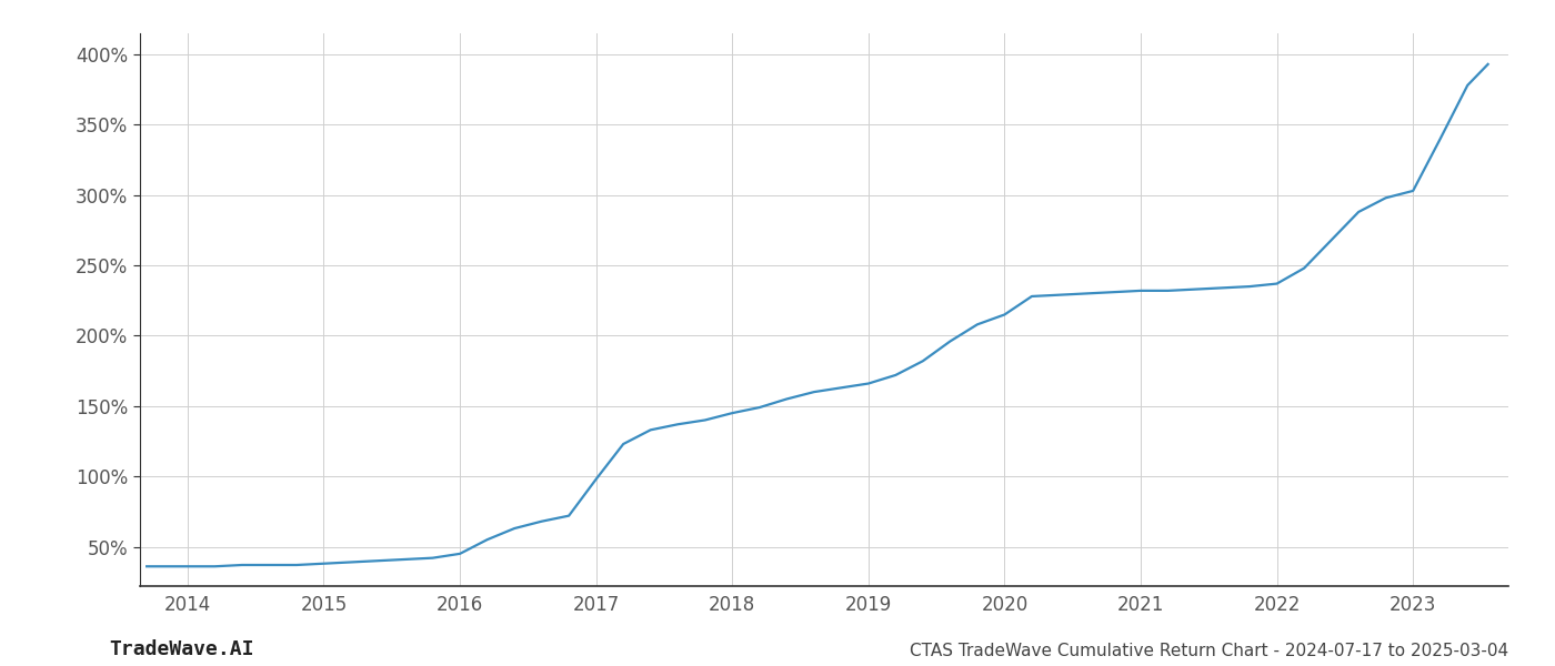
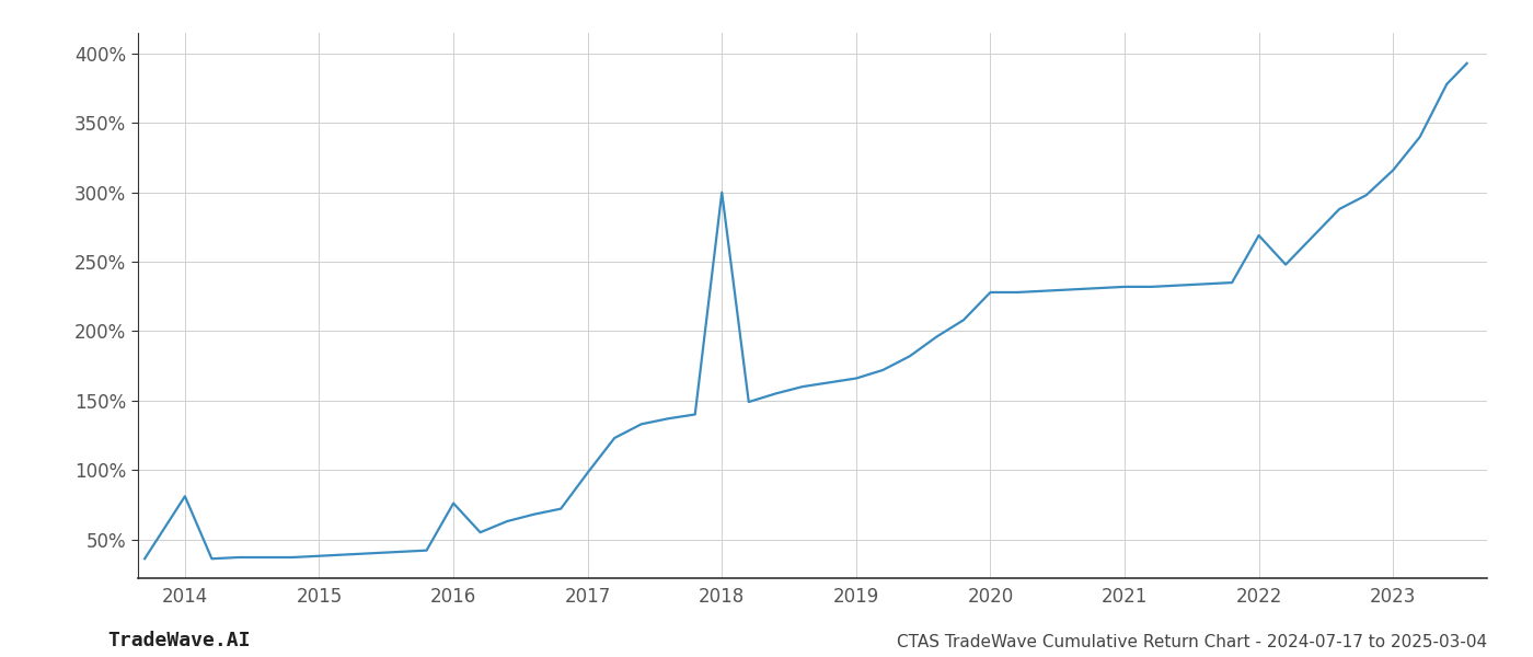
2014: 36% -> 81%
2016: 45% -> 76%
2018: 145% -> 300%
2020: 215% -> 228%
2022: 237% -> 269%
2023: 303% -> 316%
